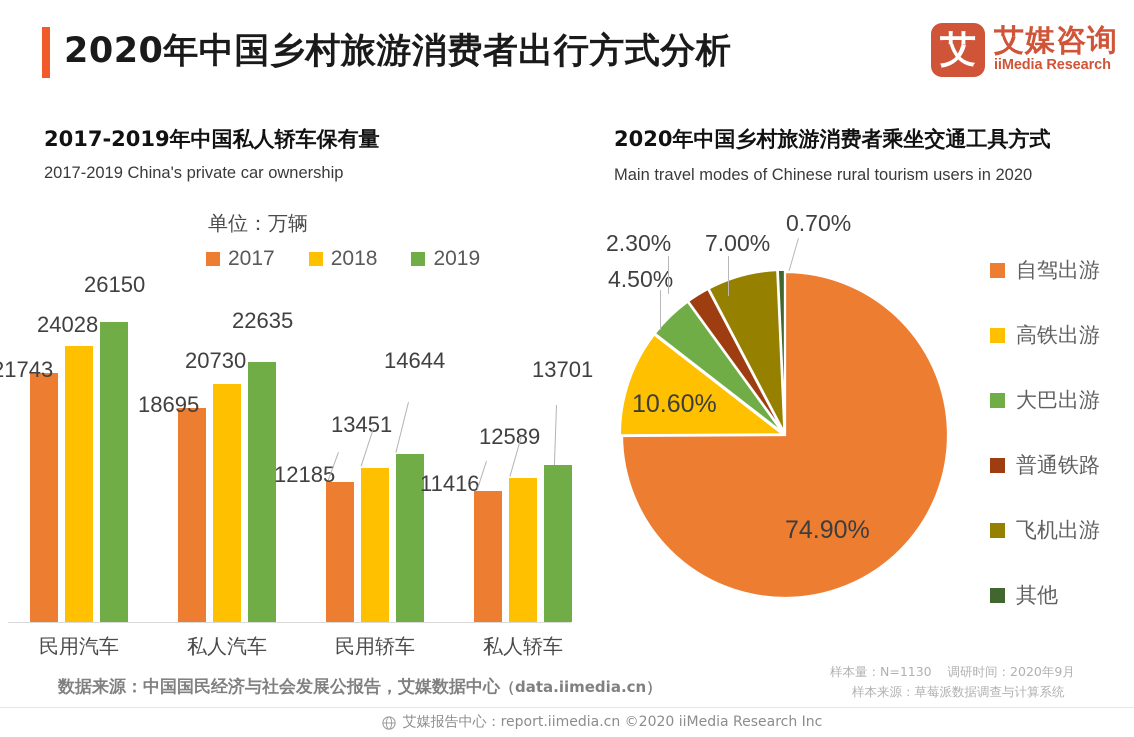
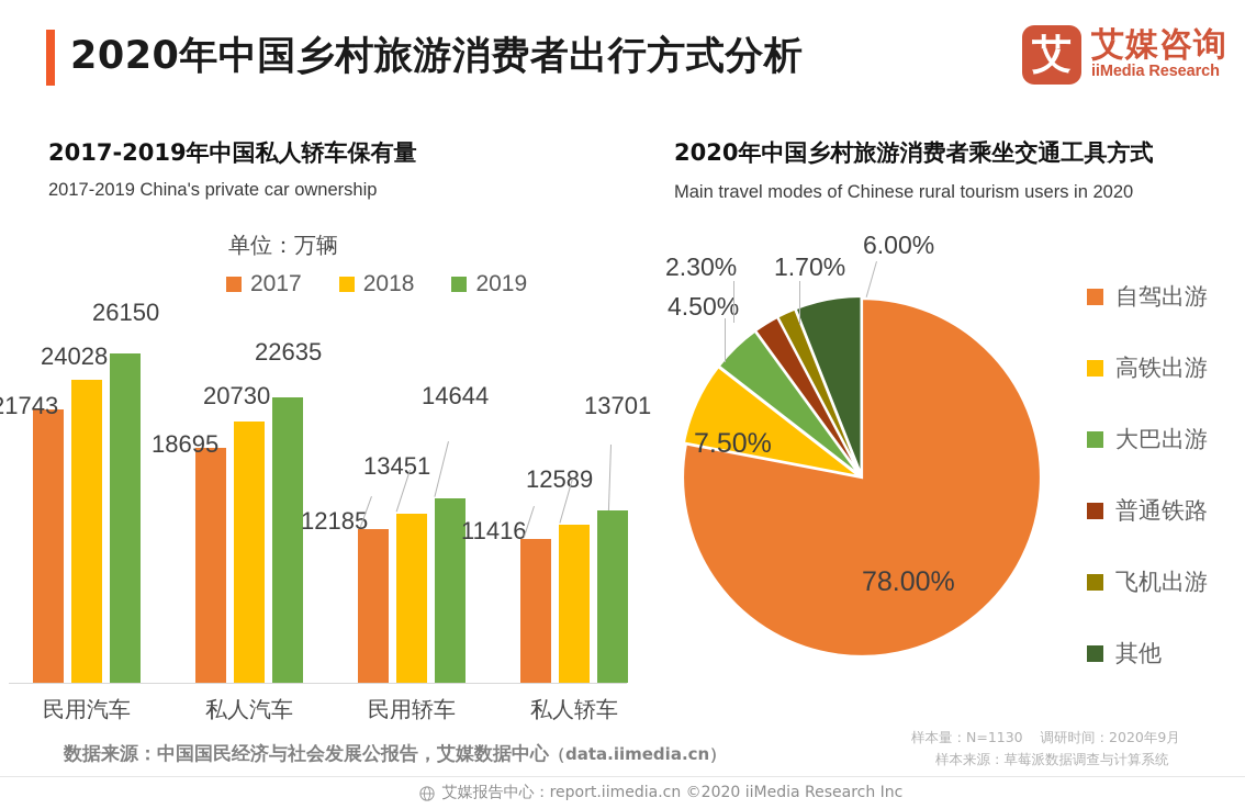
2020年中国乡村旅游消费者乘坐交通工具方式/自驾出游: 74.90% -> 78.00%
2020年中国乡村旅游消费者乘坐交通工具方式/高铁出游: 10.60% -> 7.50%
2020年中国乡村旅游消费者乘坐交通工具方式/飞机出游: 7.00% -> 1.70%
2020年中国乡村旅游消费者乘坐交通工具方式/其他: 0.70% -> 6.00%
